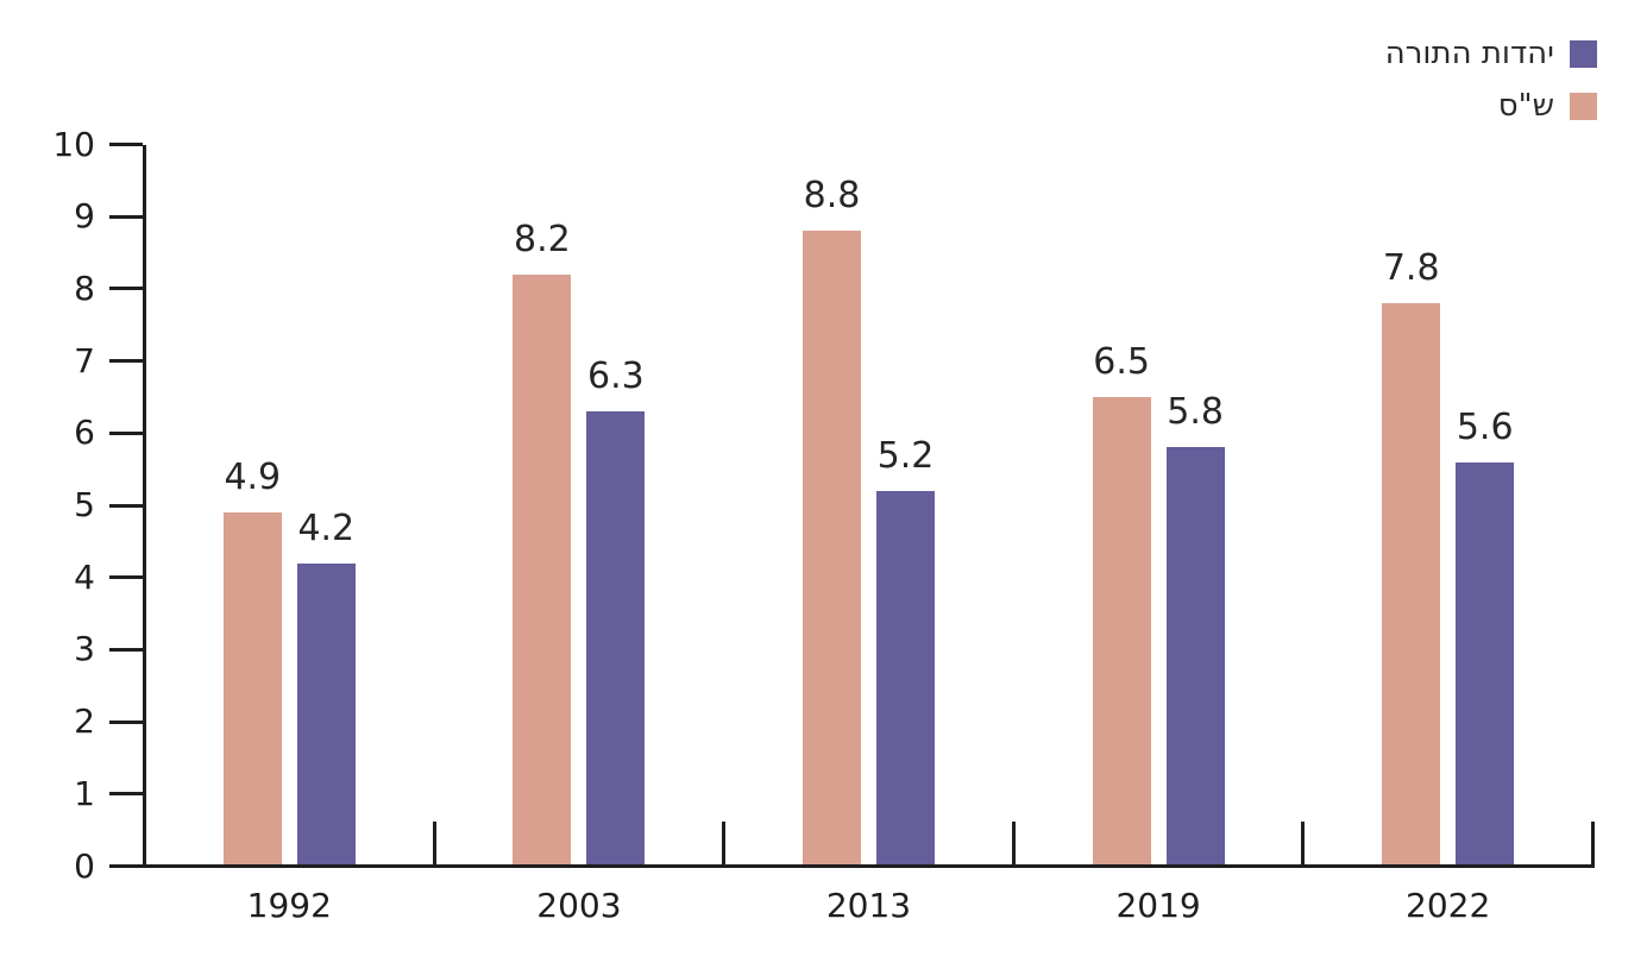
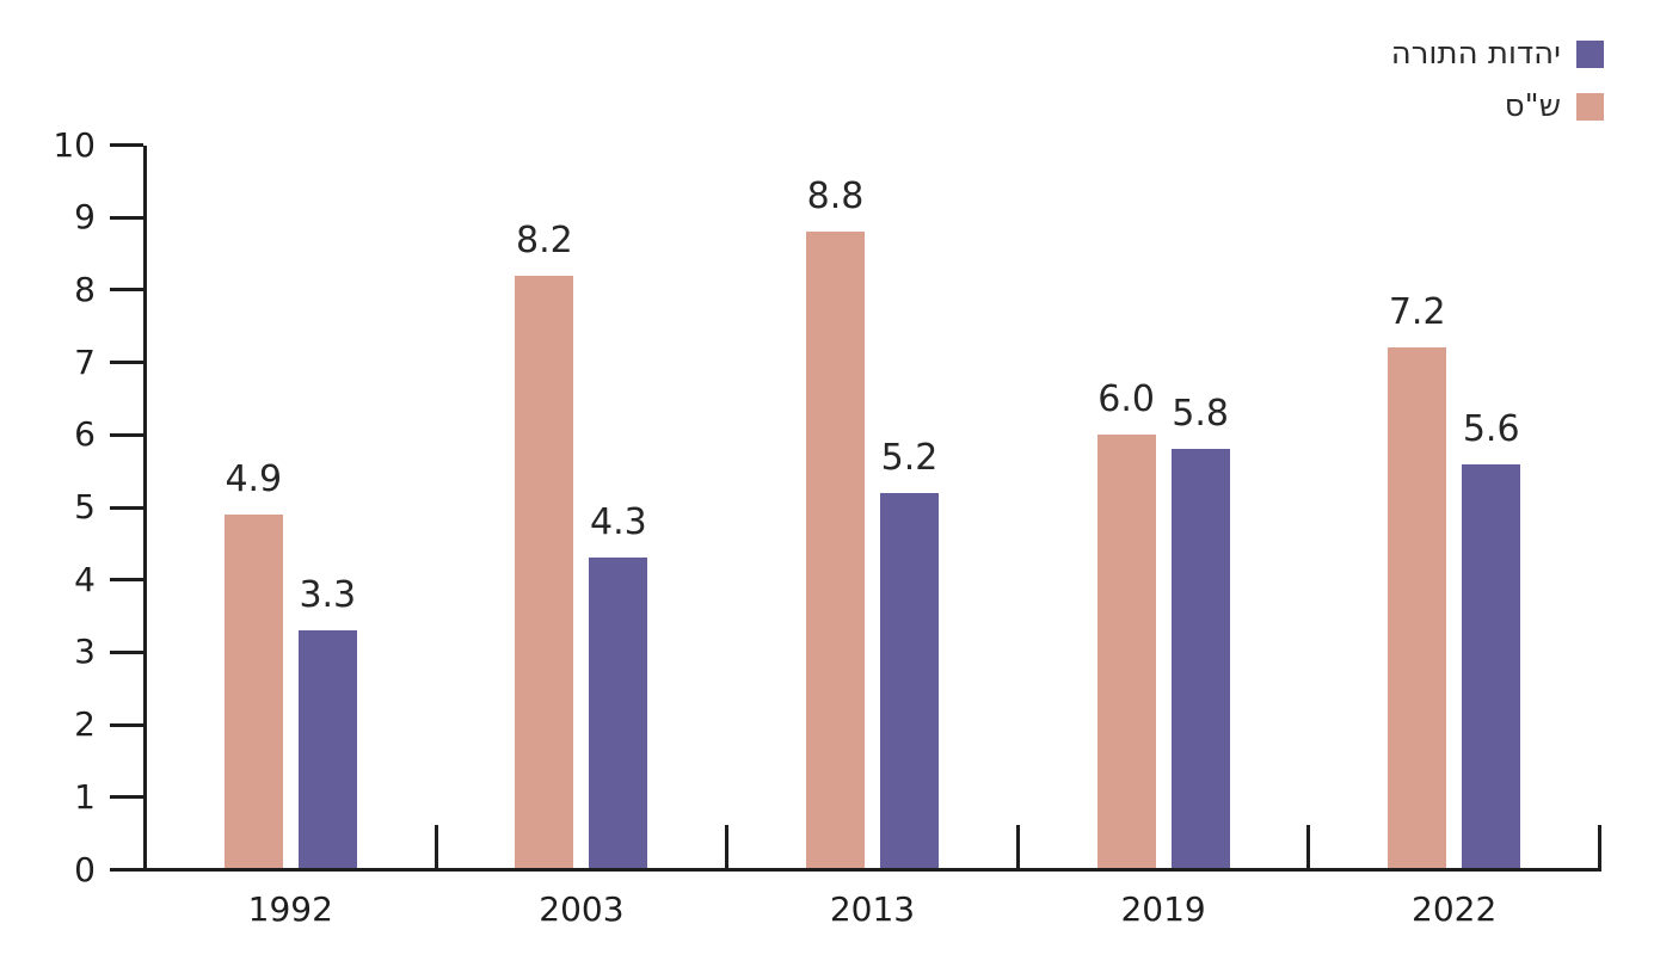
יהדות התורה/1992: 4.2 -> 3.3
יהדות התורה/2003: 6.3 -> 4.3
ש"ס/2019: 6.5 -> 6.0
ש"ס/2022: 7.8 -> 7.2
